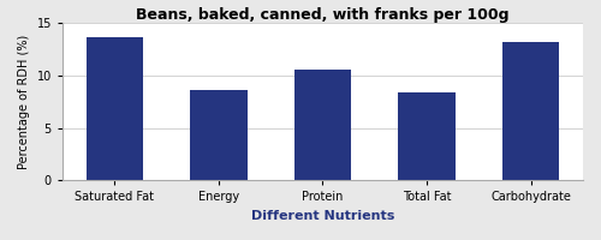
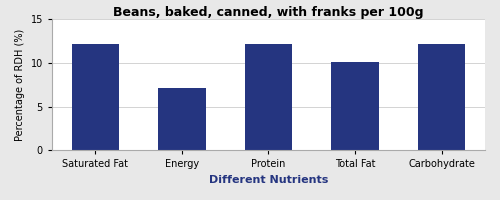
Saturated Fat: 13.6 -> 12.2
Energy: 8.6 -> 7.1
Protein: 10.6 -> 12.2
Total Fat: 8.4 -> 10.1
Carbohydrate: 13.2 -> 12.2
